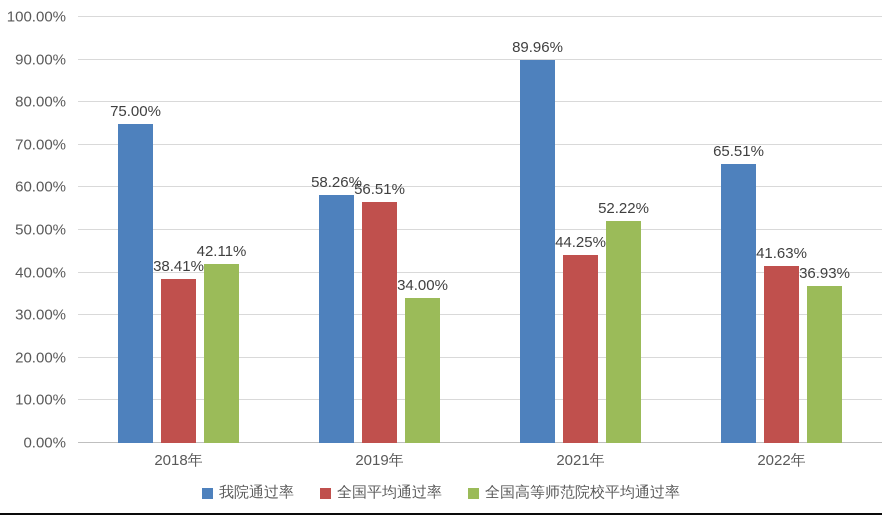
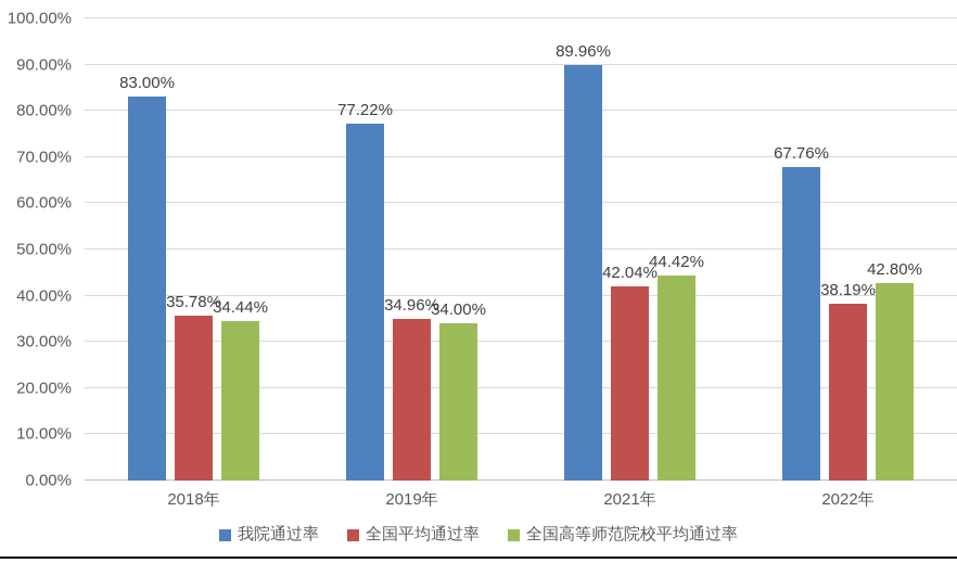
我院通过率/2018年: 75.00% -> 83.00%
全国平均通过率/2018年: 38.41% -> 35.78%
全国高等师范院校平均通过率/2018年: 42.11% -> 34.44%
我院通过率/2019年: 58.26% -> 77.22%
全国平均通过率/2019年: 56.51% -> 34.96%
全国平均通过率/2021年: 44.25% -> 42.04%
全国高等师范院校平均通过率/2021年: 52.22% -> 44.42%
我院通过率/2022年: 65.51% -> 67.76%
全国平均通过率/2022年: 41.63% -> 38.19%
全国高等师范院校平均通过率/2022年: 36.93% -> 42.80%
